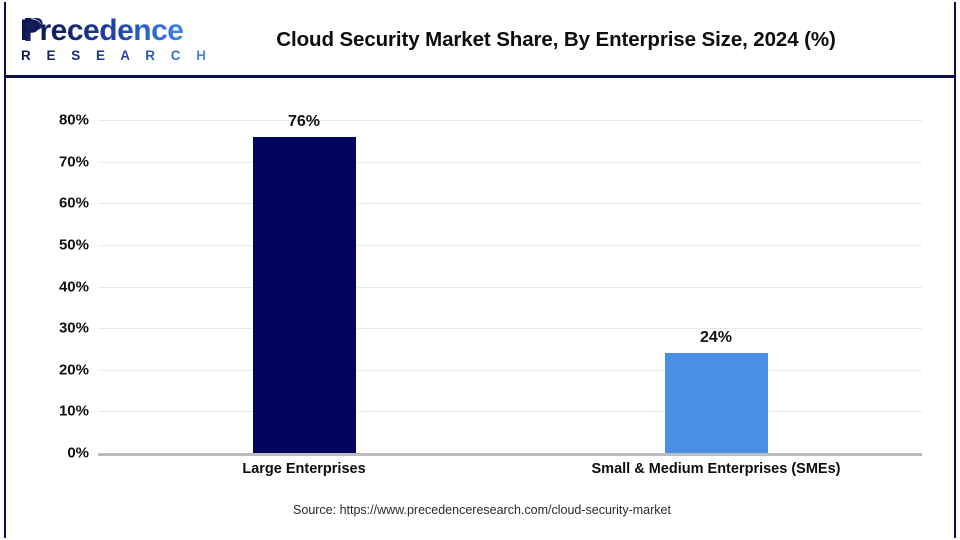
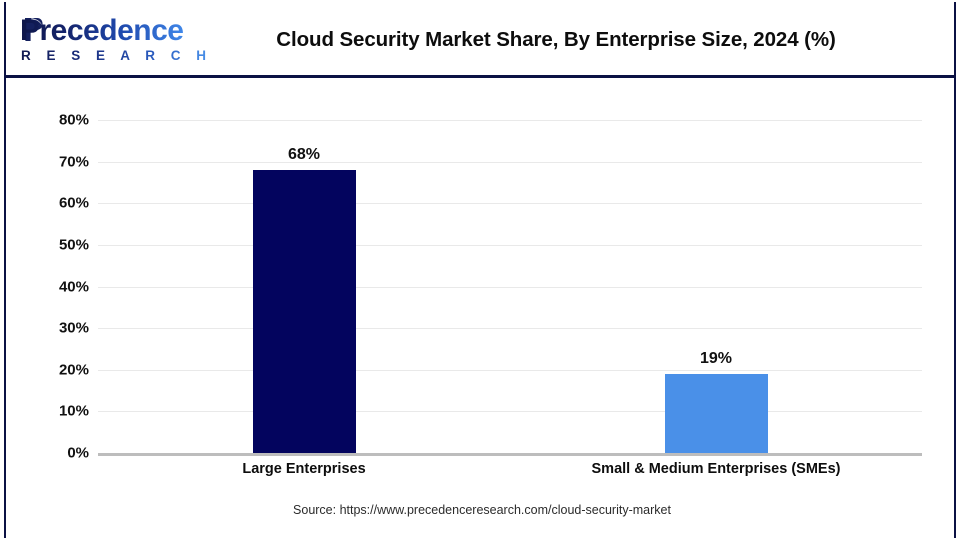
Large Enterprises: 76% -> 68%
Small & Medium Enterprises (SMEs): 24% -> 19%
